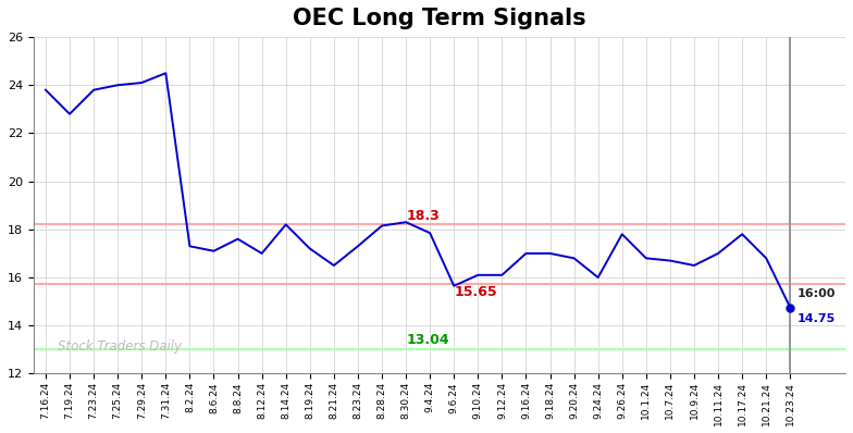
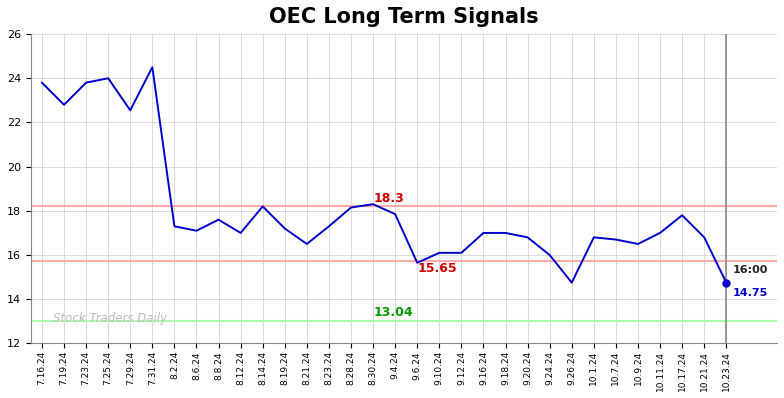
7.29.24: 24.10 -> 22.55
9.26.24: 17.80 -> 14.75
